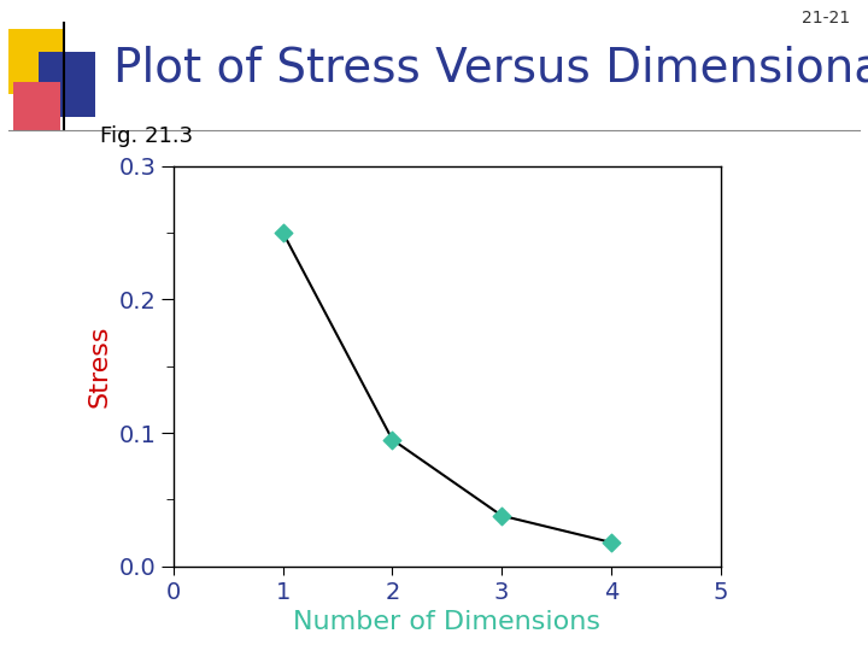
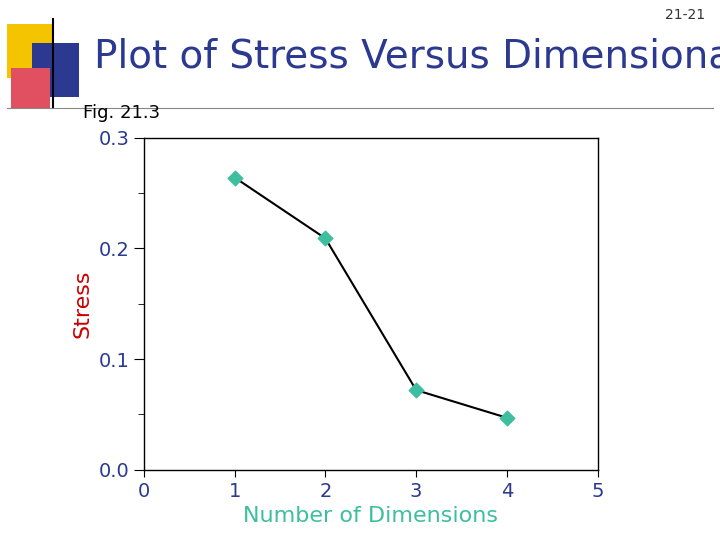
1: 0.250 -> 0.264
2: 0.095 -> 0.209
3: 0.038 -> 0.072
4: 0.018 -> 0.047
